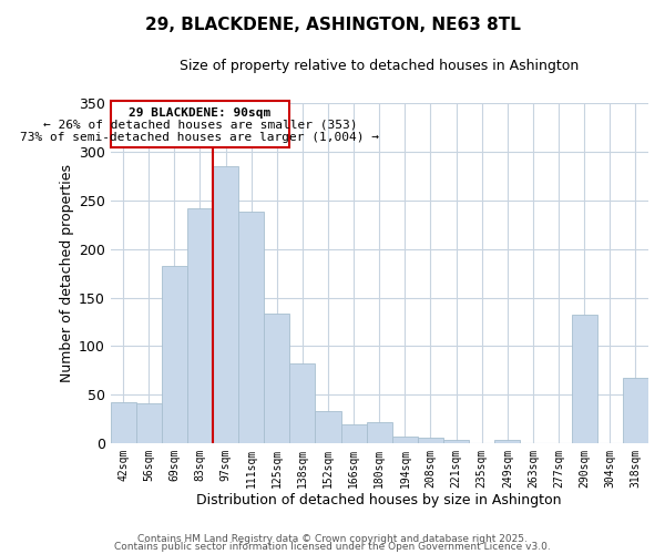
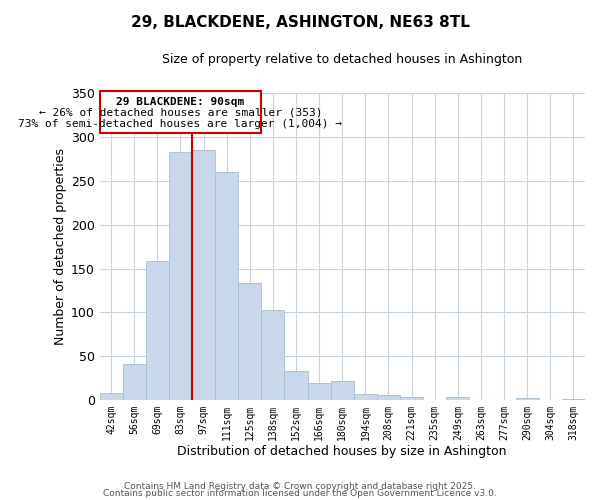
42sqm: 42 -> 8
69sqm: 182 -> 159
83sqm: 242 -> 283
111sqm: 238 -> 260
138sqm: 82 -> 103
290sqm: 132 -> 2
318sqm: 68 -> 1
